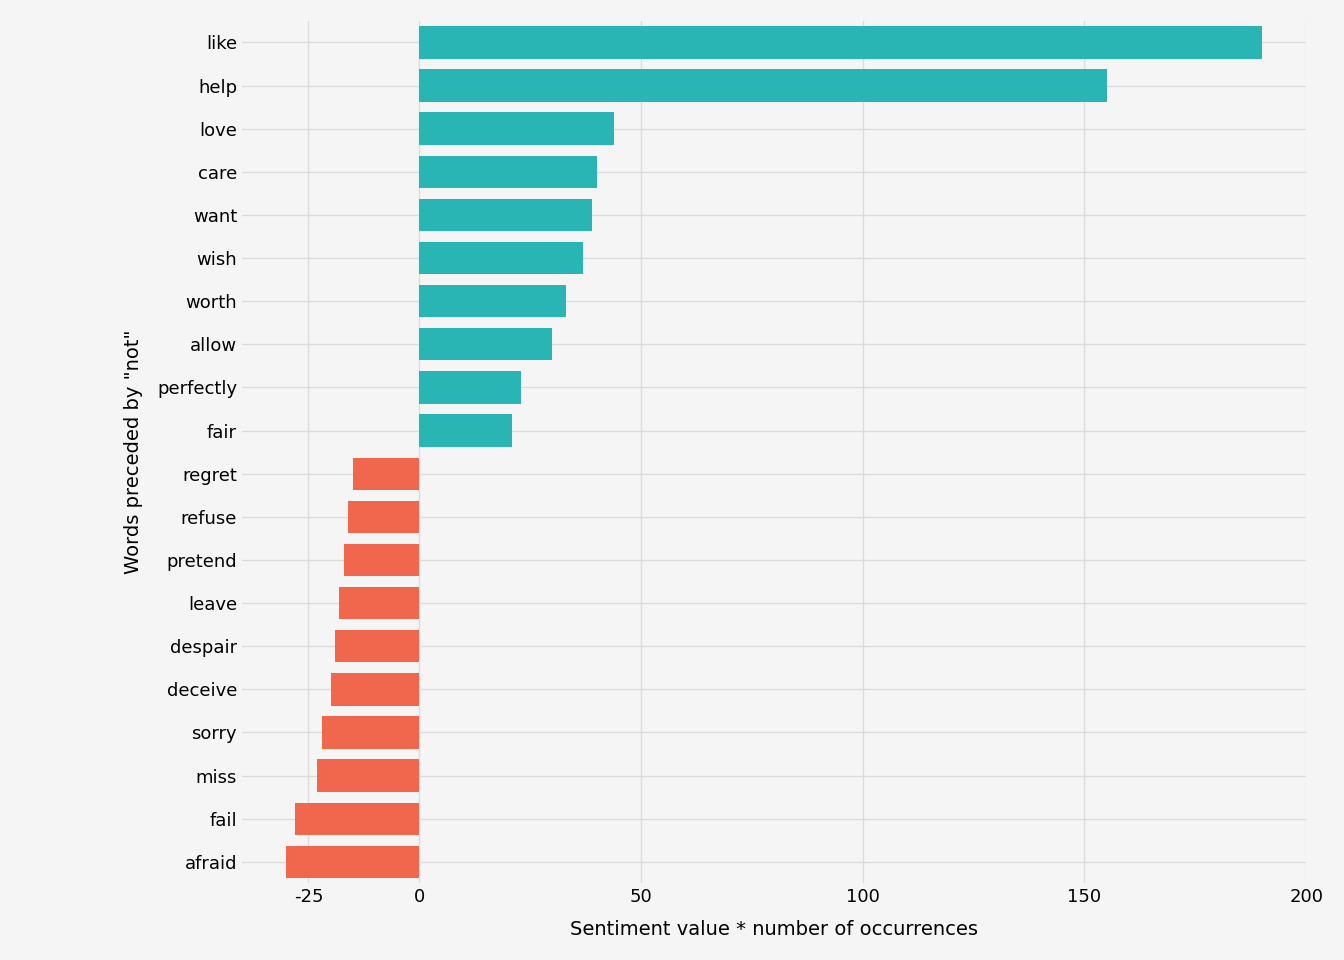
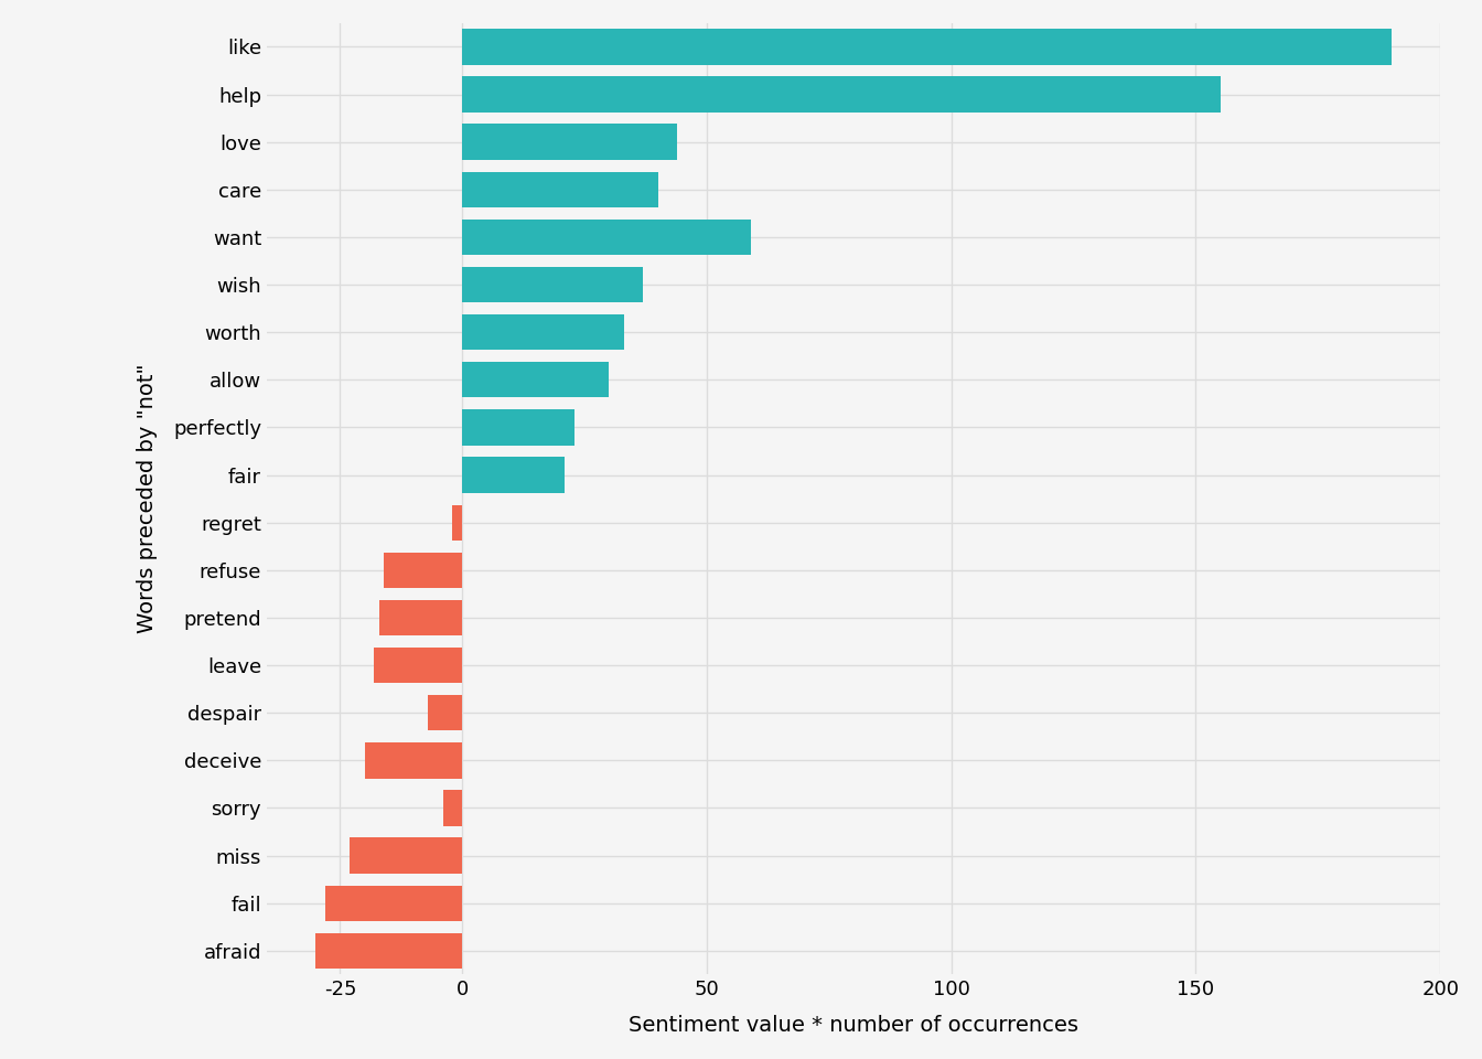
want: 39 -> 59
regret: -15 -> -2
despair: -19 -> -7
sorry: -22 -> -4
